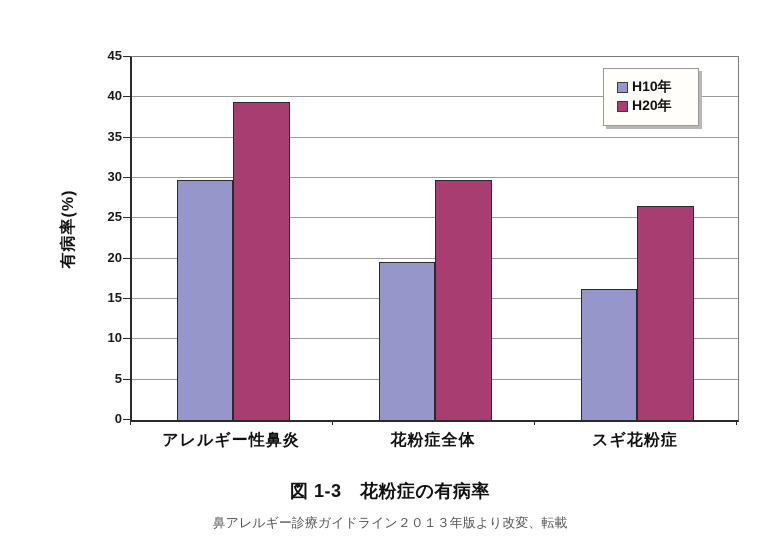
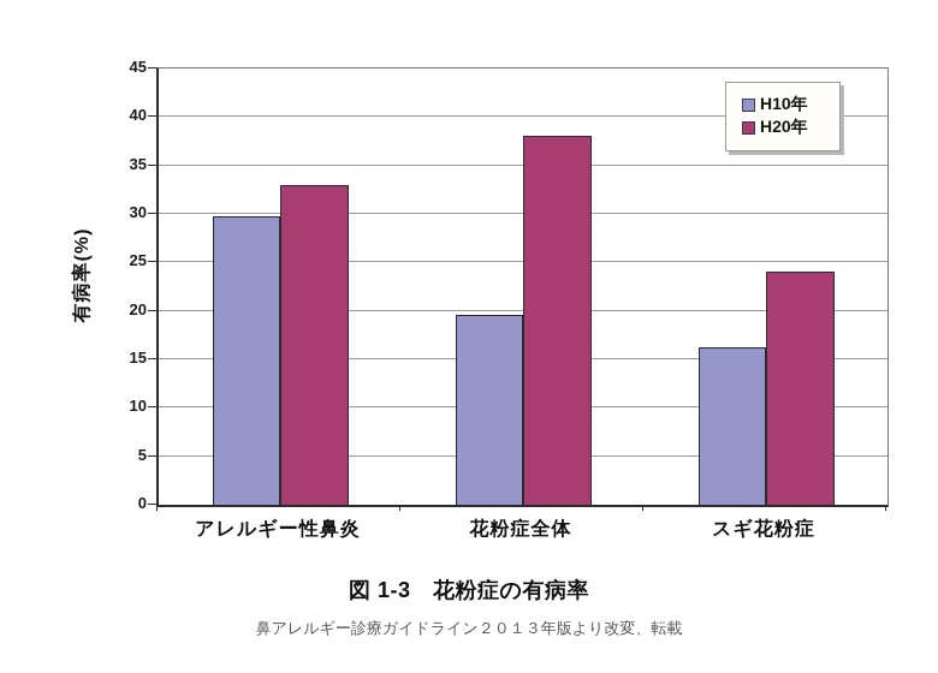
H20年/アレルギー性鼻炎: 39 -> 33
H20年/花粉症全体: 30 -> 38
H20年/スギ花粉症: 26 -> 24
